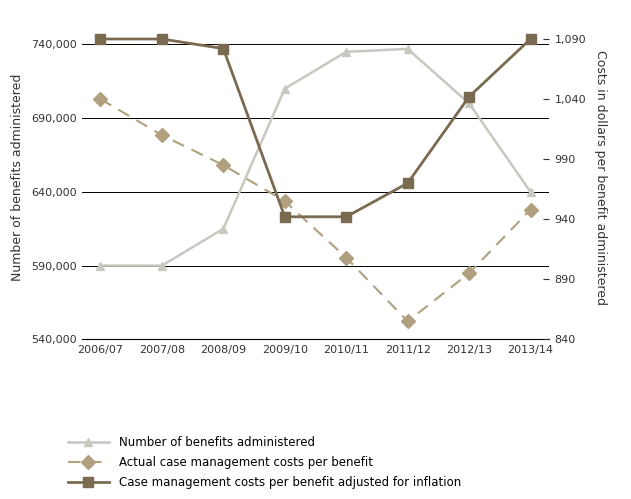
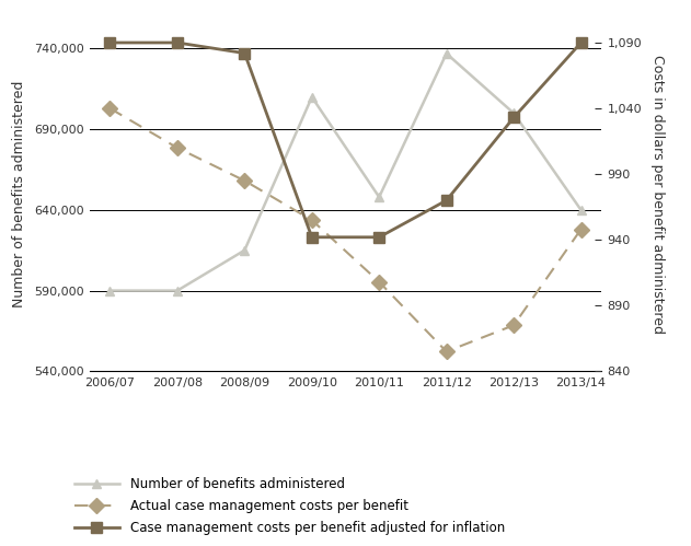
Number of benefits administered/2010/11: 735,000 -> 648,000
Actual case management costs per benefit/2012/13: 895 -> 875
Case management costs per benefit adjusted for inflation/2012/13: 1,042 -> 1,033
